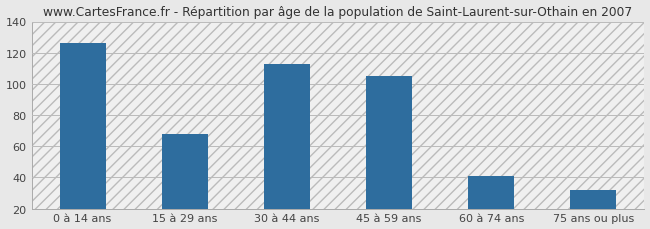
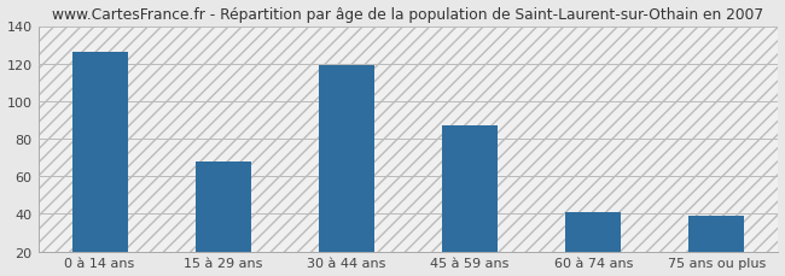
30 à 44 ans: 113 -> 119
45 à 59 ans: 105 -> 87
75 ans ou plus: 32 -> 39
